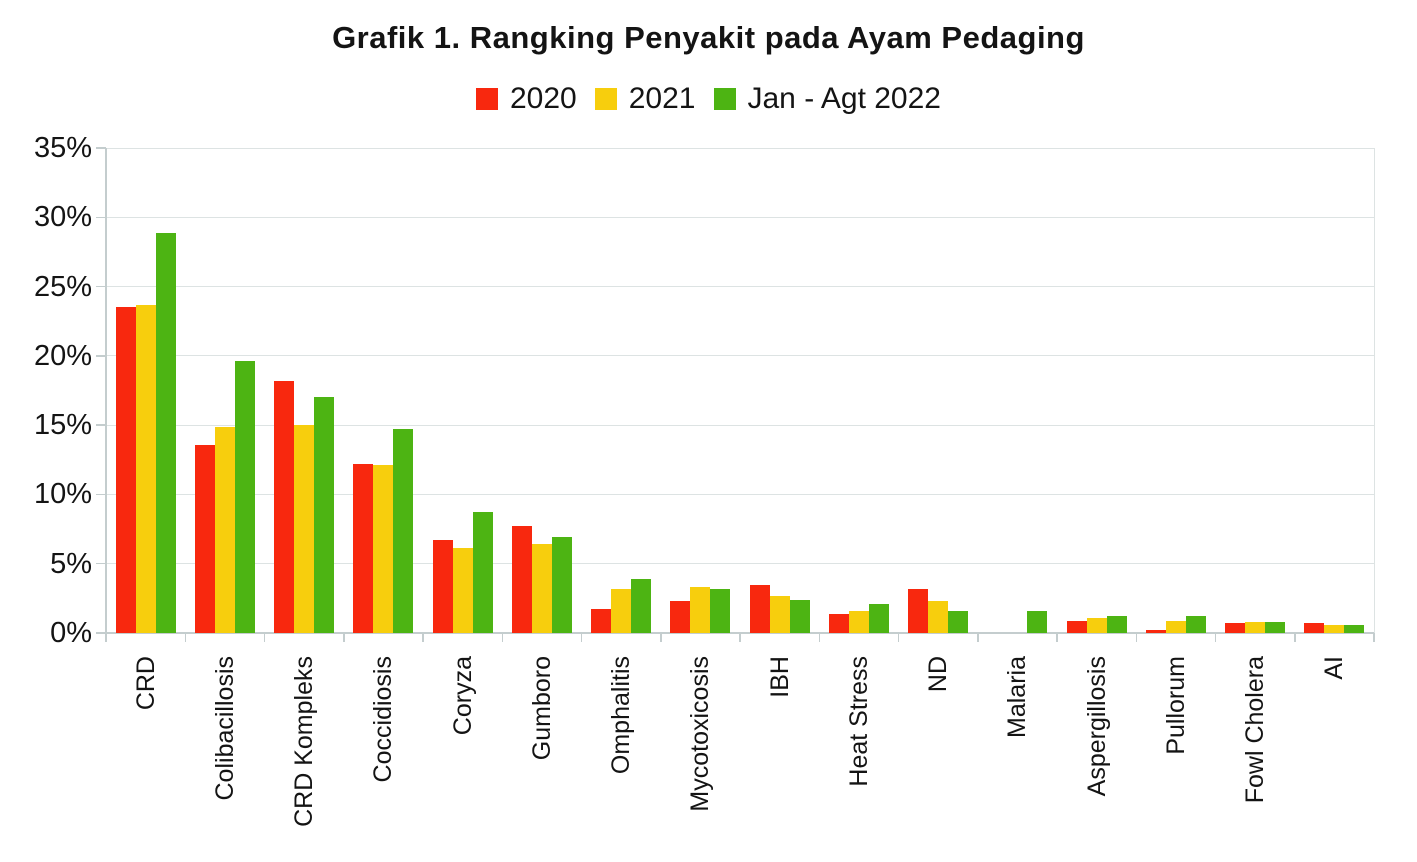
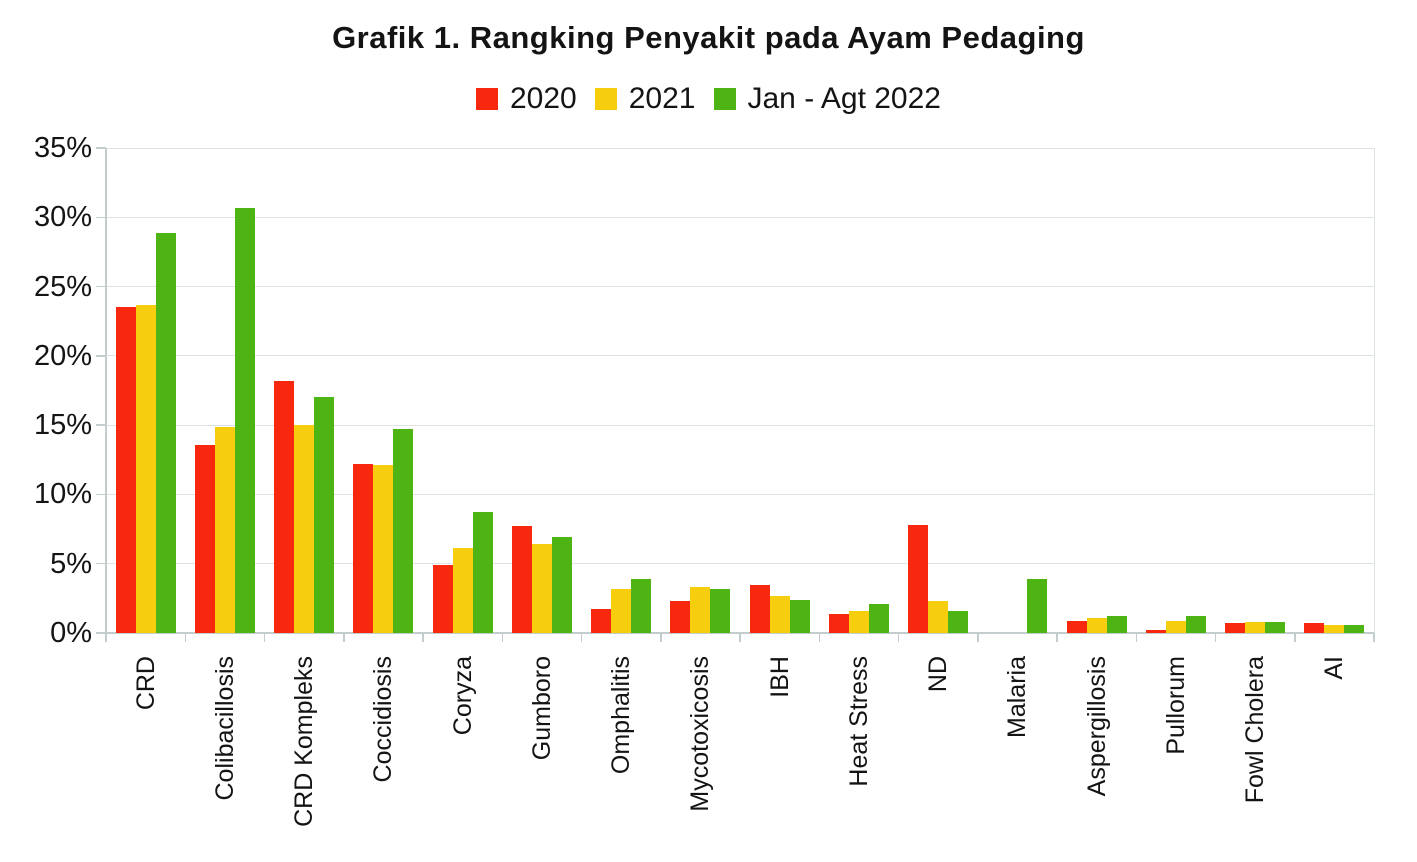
Jan - Agt 2022/Colibacillosis: 19.6% -> 30.7%
2020/Coryza: 6.7% -> 4.9%
2020/ND: 3.2% -> 7.8%
Jan - Agt 2022/Malaria: 1.6% -> 3.9%
